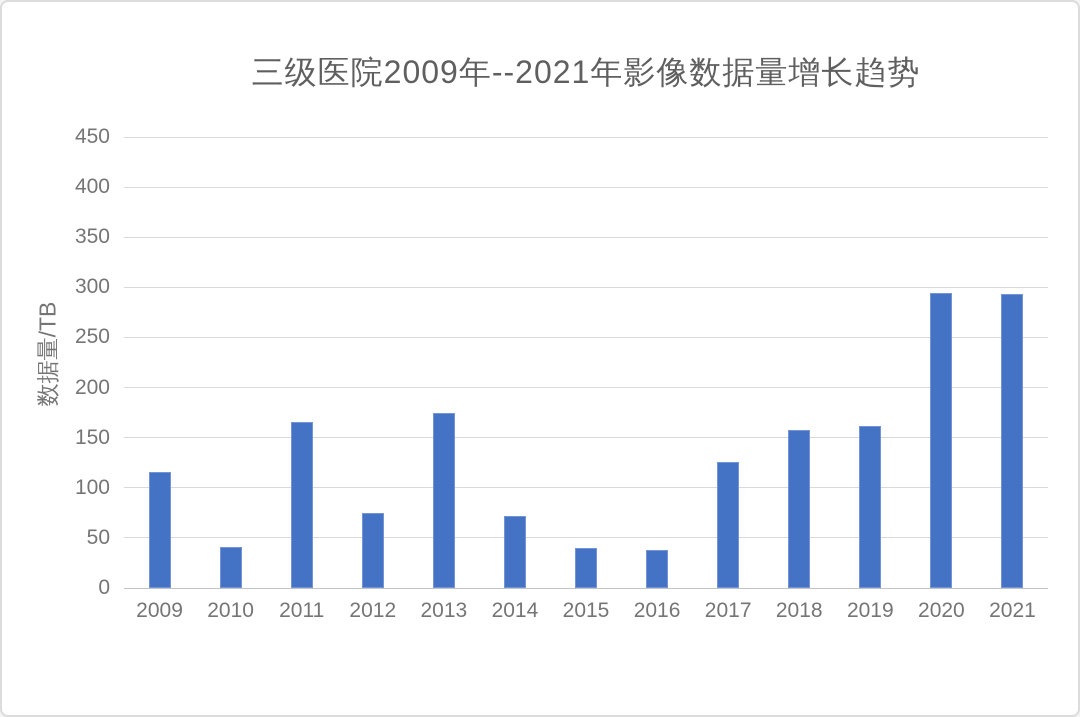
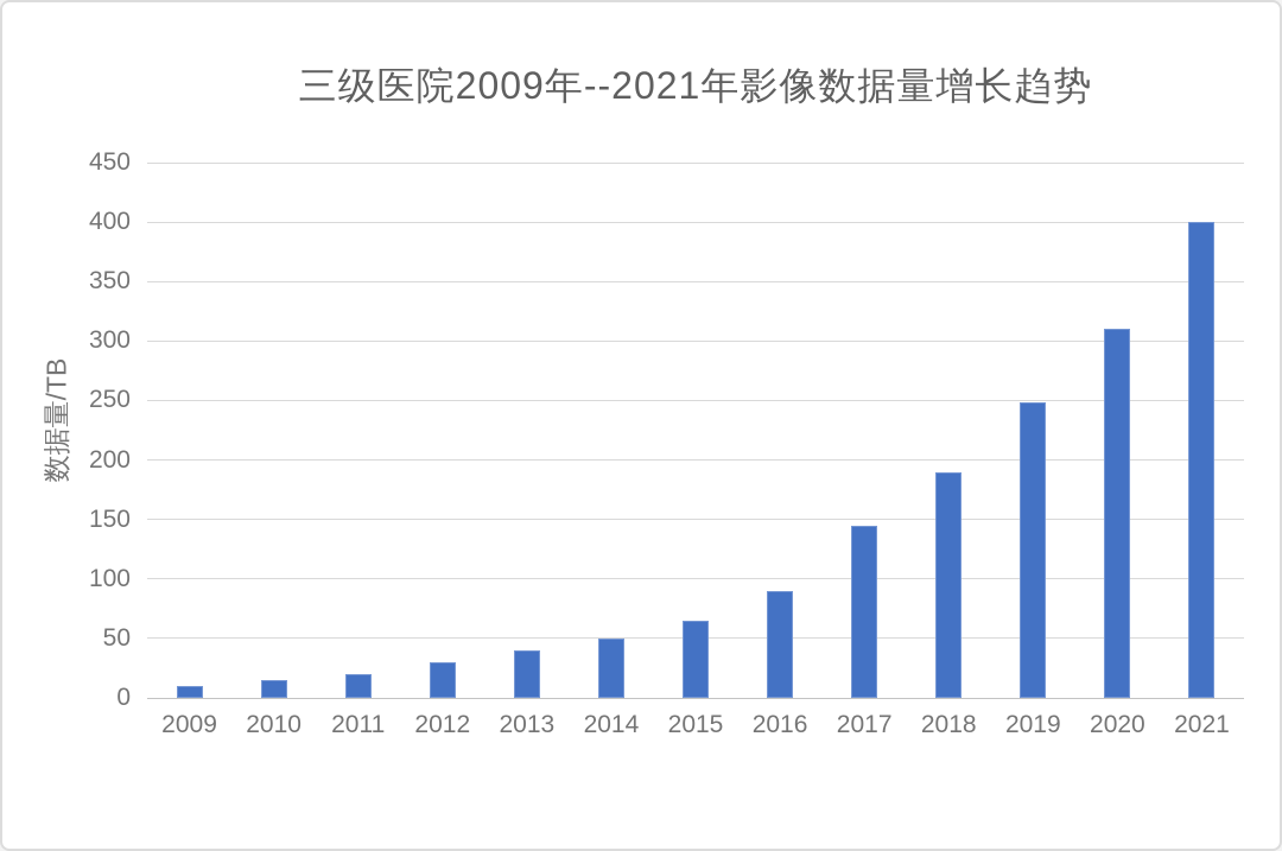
2009: 116 -> 10
2010: 41 -> 15
2011: 166 -> 20
2012: 75 -> 30
2013: 175 -> 40
2014: 72 -> 50
2015: 40 -> 65
2016: 38 -> 90
2017: 126 -> 145
2018: 158 -> 190
2019: 162 -> 248
2020: 294 -> 310
2021: 293 -> 400
